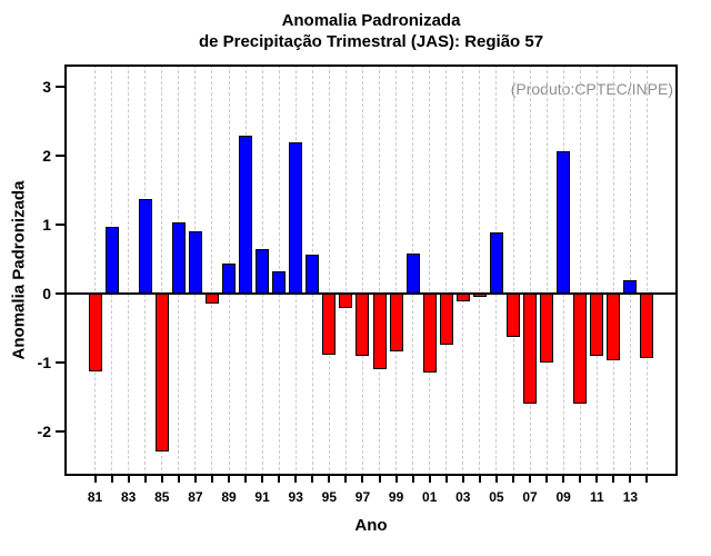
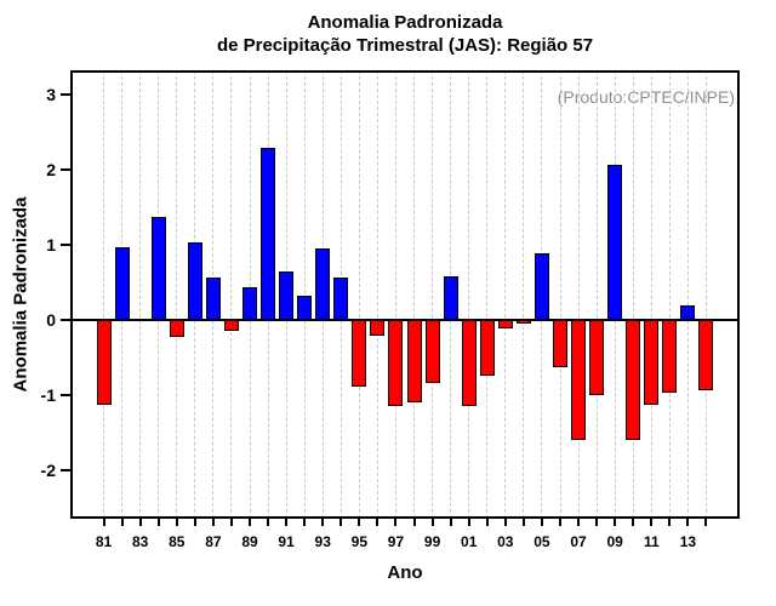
85: -2.3 -> -0.2
87: 0.9 -> 0.6
93: 2.2 -> 0.9
97: -0.9 -> -1.1
11: -0.9 -> -1.1
